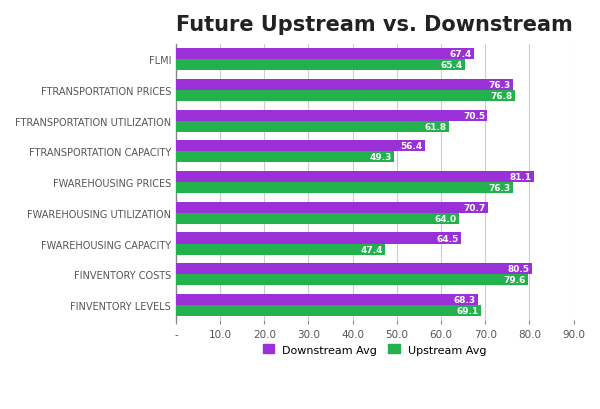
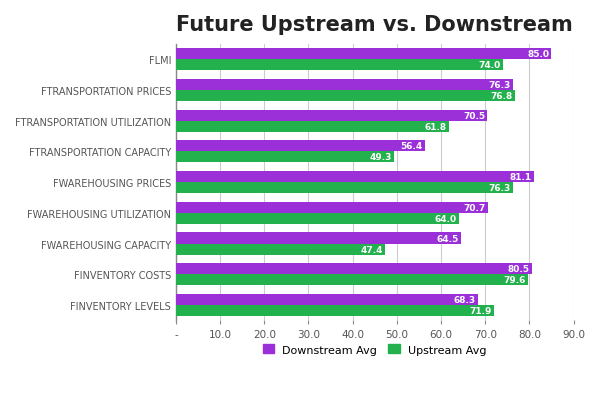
Downstream Avg/FLMI: 67.4 -> 85.0
Upstream Avg/FLMI: 65.4 -> 74.0
Upstream Avg/FINVENTORY LEVELS: 69.1 -> 71.9
